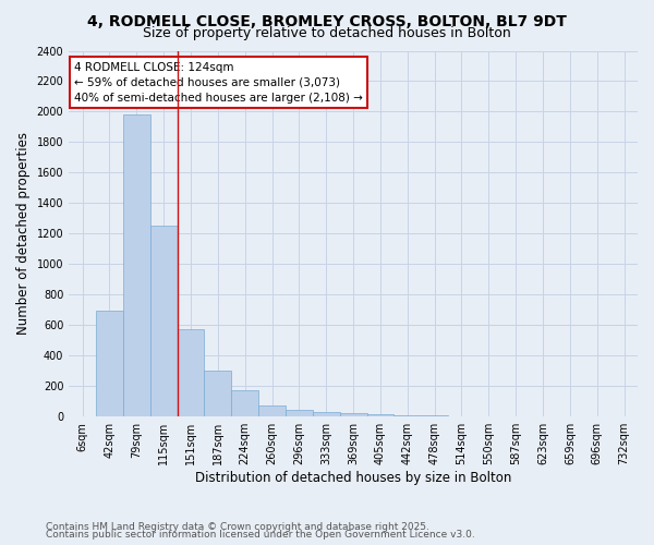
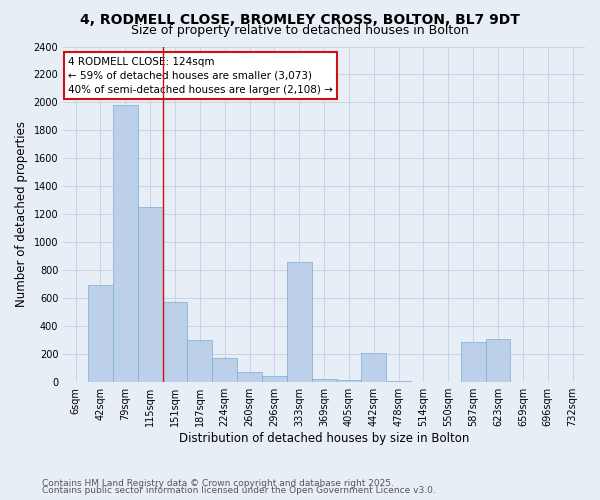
333sqm: 30 -> 860
442sqm: 10 -> 210
587sqm: 0 -> 290
623sqm: 0 -> 310
